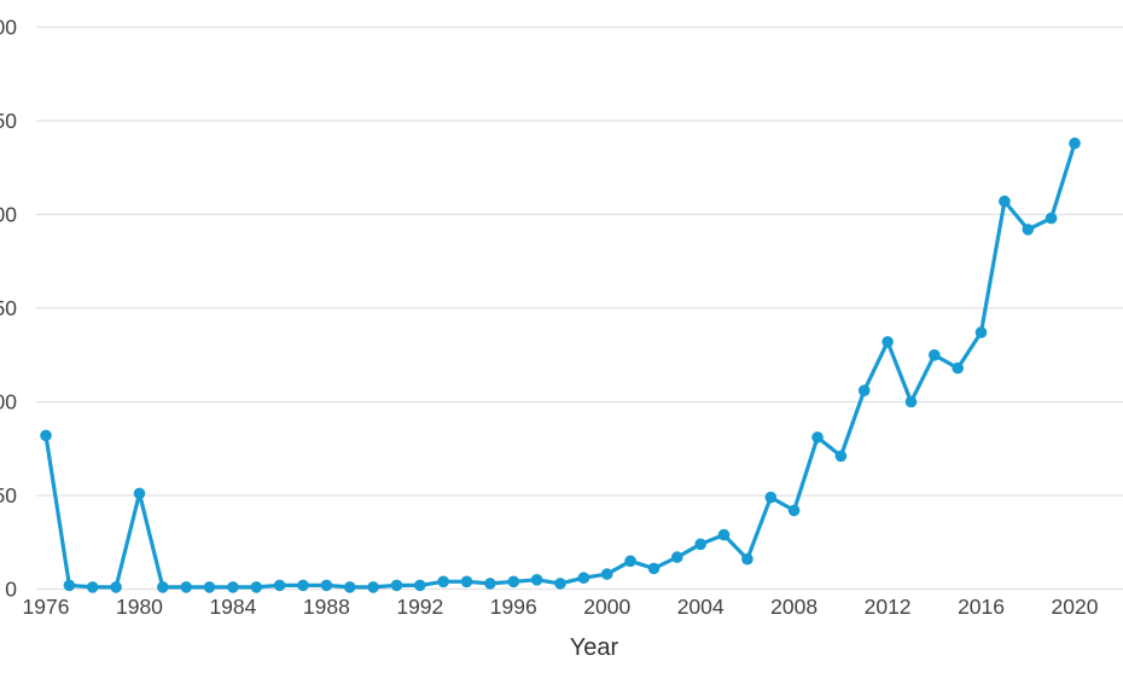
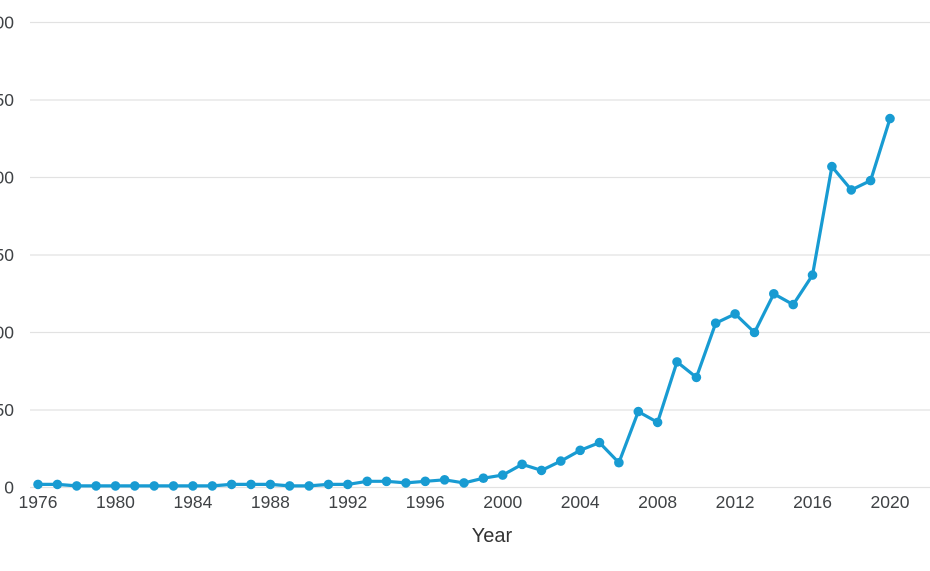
1976: 82 -> 2
1980: 51 -> 1
2012: 132 -> 112
